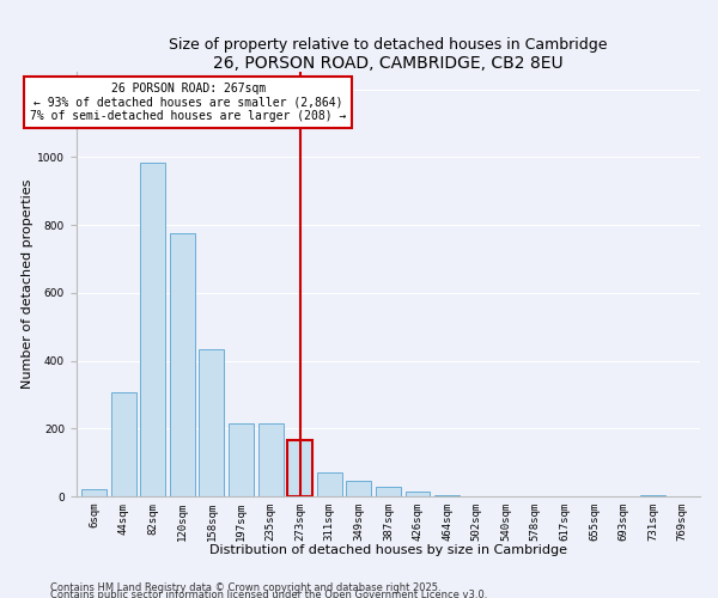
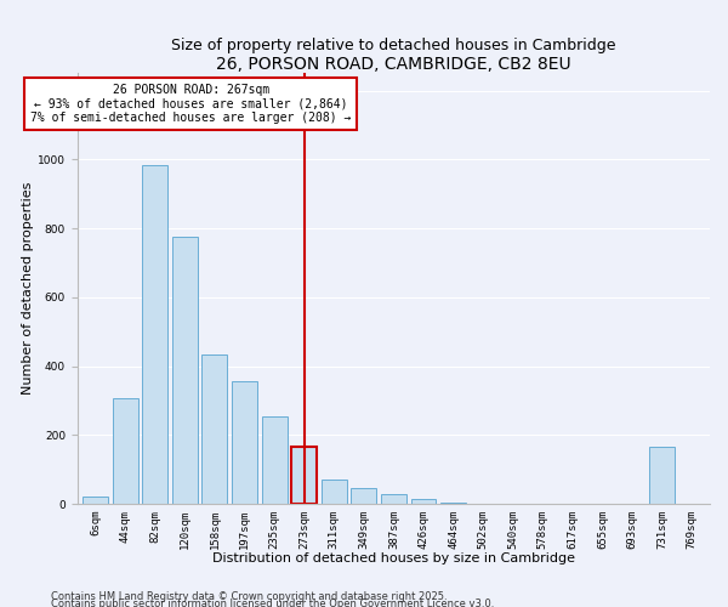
197sqm: 215 -> 355
235sqm: 215 -> 255
731sqm: 3 -> 165
